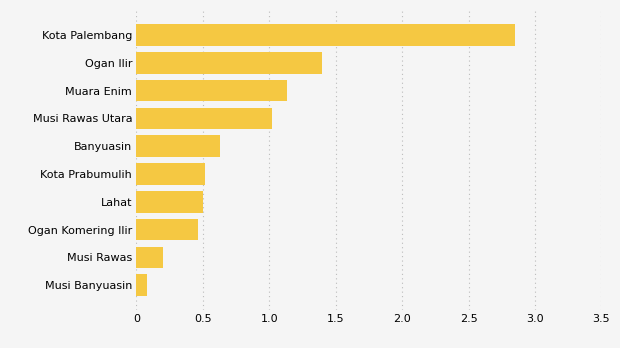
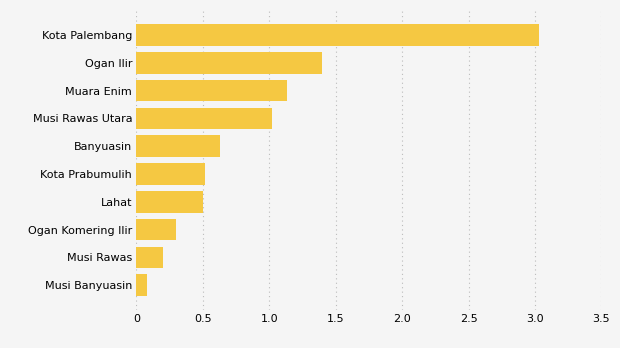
Kota Palembang: 2.85 -> 3.03
Ogan Komering Ilir: 0.46 -> 0.30
